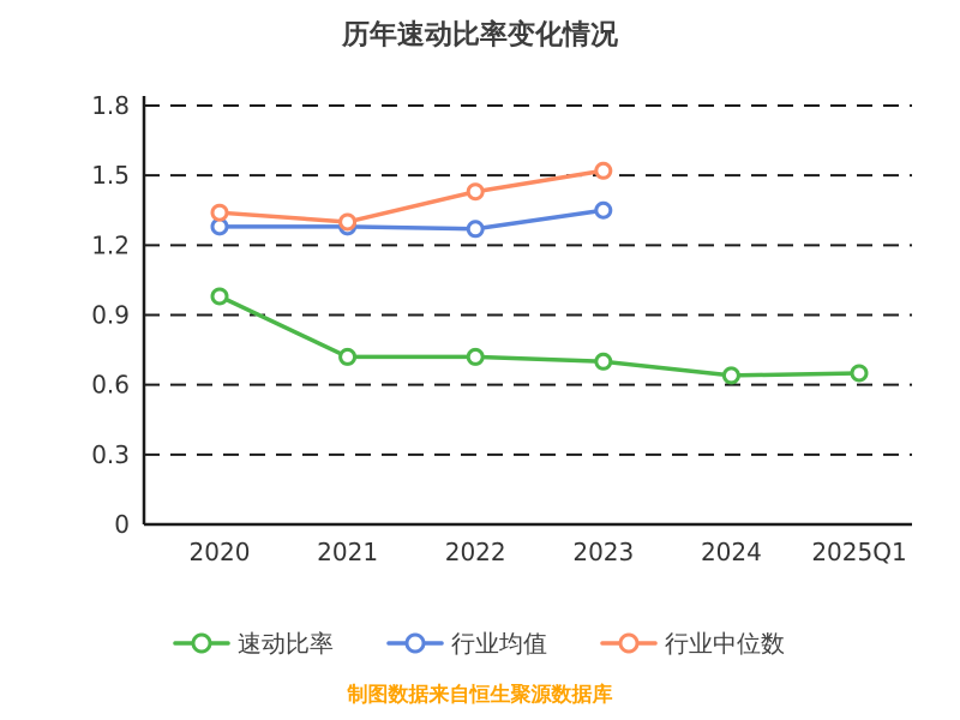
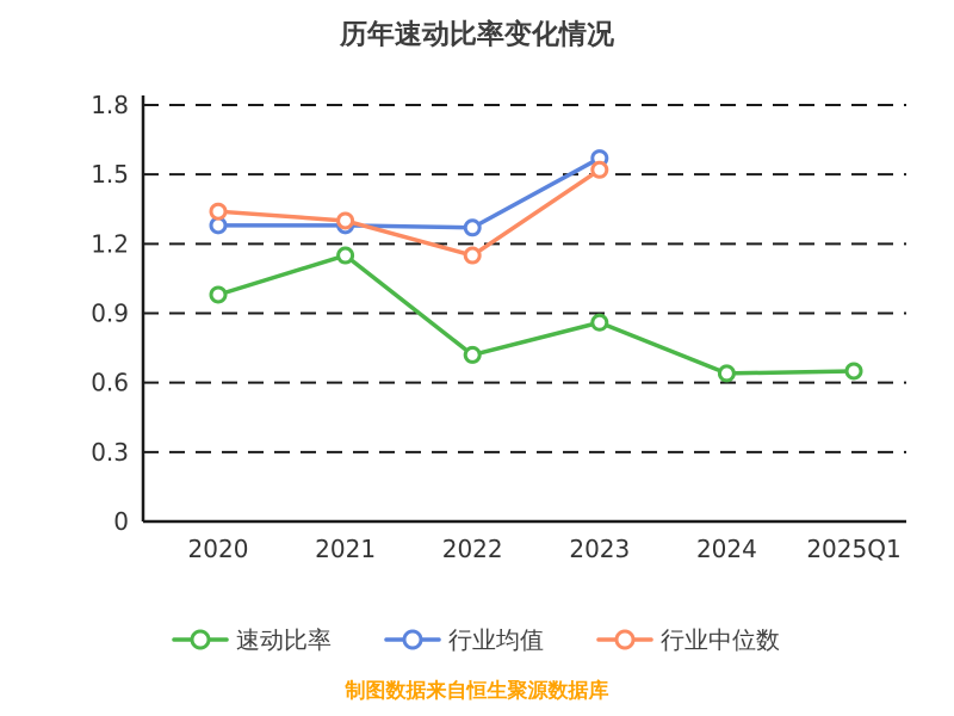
速动比率/2021: 0.72 -> 1.15
行业中位数/2022: 1.43 -> 1.15
速动比率/2023: 0.70 -> 0.86
行业均值/2023: 1.35 -> 1.57
